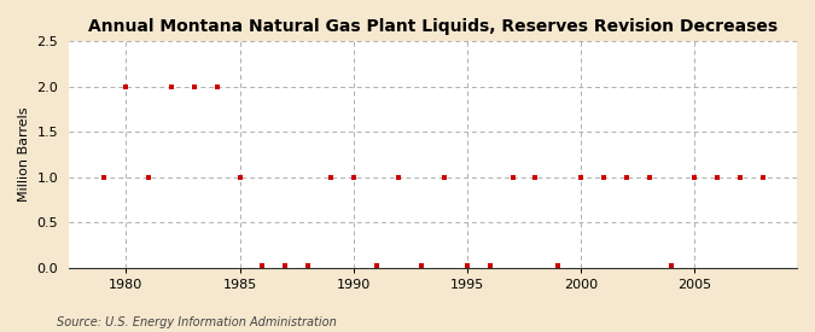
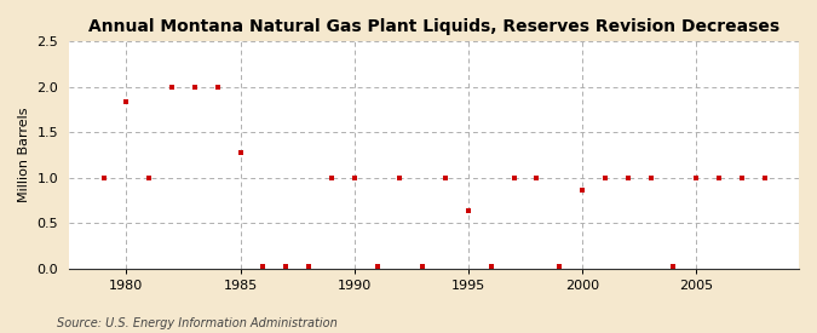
1980: 2.00 -> 1.84
1985: 1.00 -> 1.28
1995: 0.02 -> 0.64
2000: 1.00 -> 0.86
